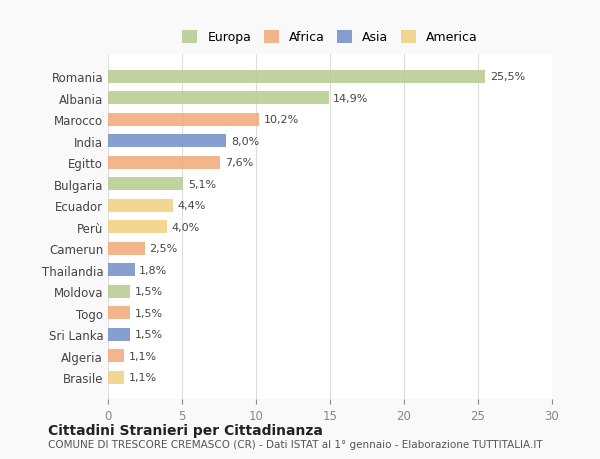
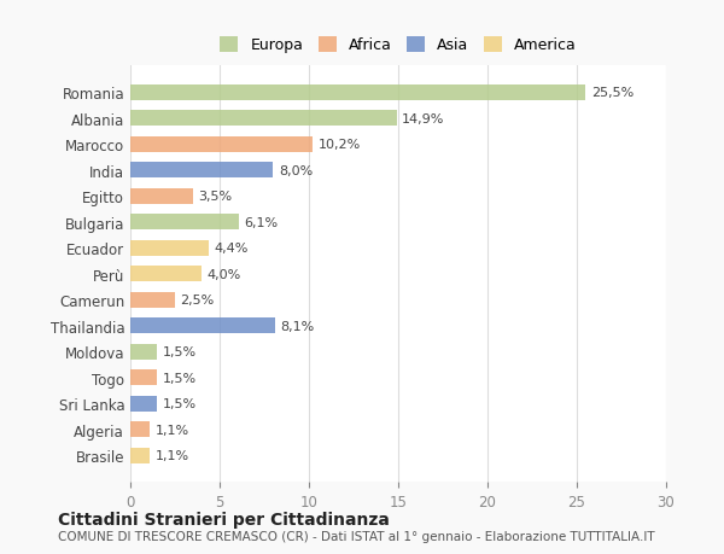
Egitto: 7,6% -> 3,5%
Bulgaria: 5,1% -> 6,1%
Thailandia: 1,8% -> 8,1%
